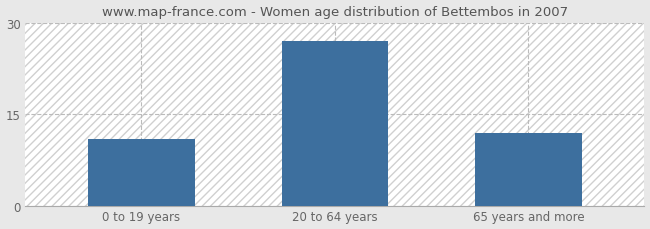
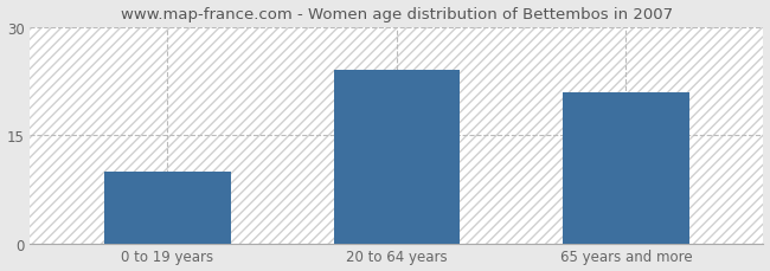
0 to 19 years: 11 -> 10
20 to 64 years: 27 -> 24
65 years and more: 12 -> 21
